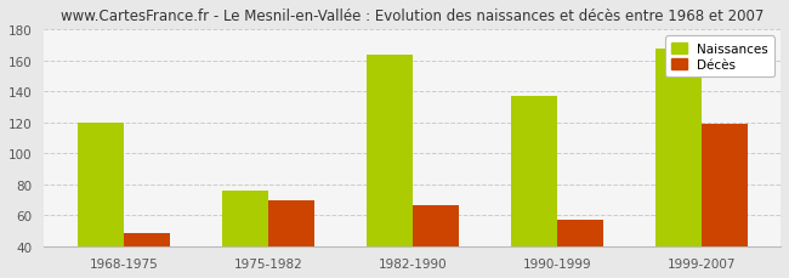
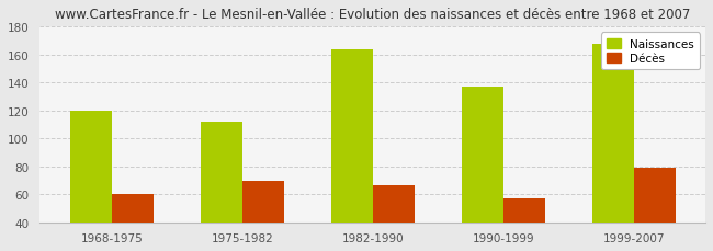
Décès/1968-1975: 49 -> 60
Naissances/1975-1982: 76 -> 112
Décès/1999-2007: 119 -> 79
